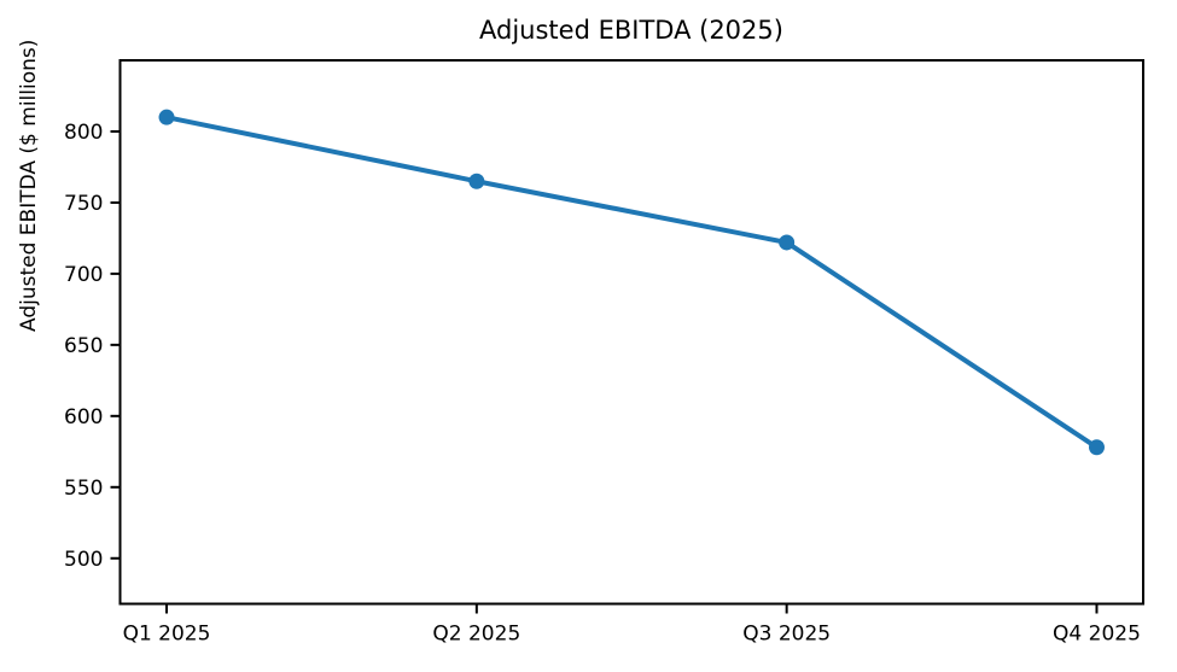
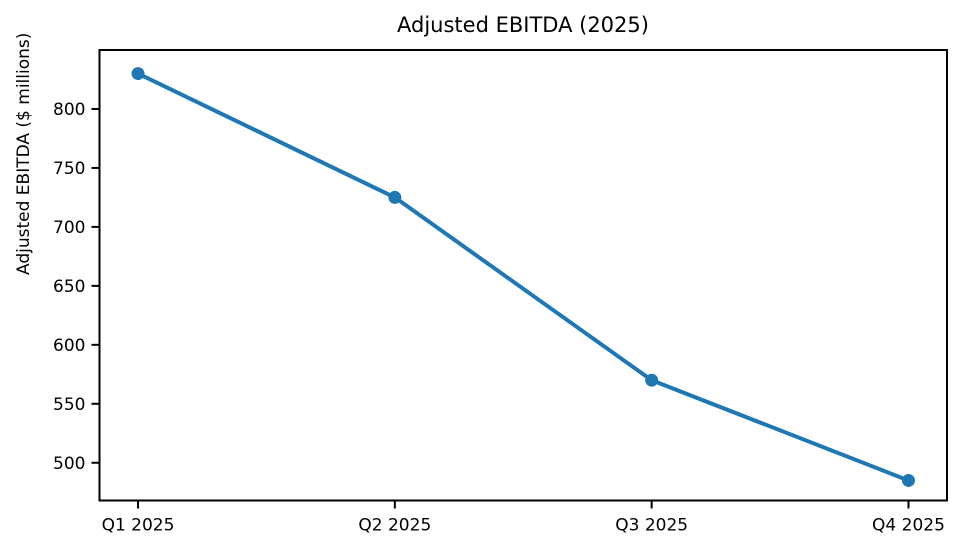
Q1 2025: 810 -> 830
Q2 2025: 765 -> 725
Q3 2025: 722 -> 570
Q4 2025: 578 -> 485
